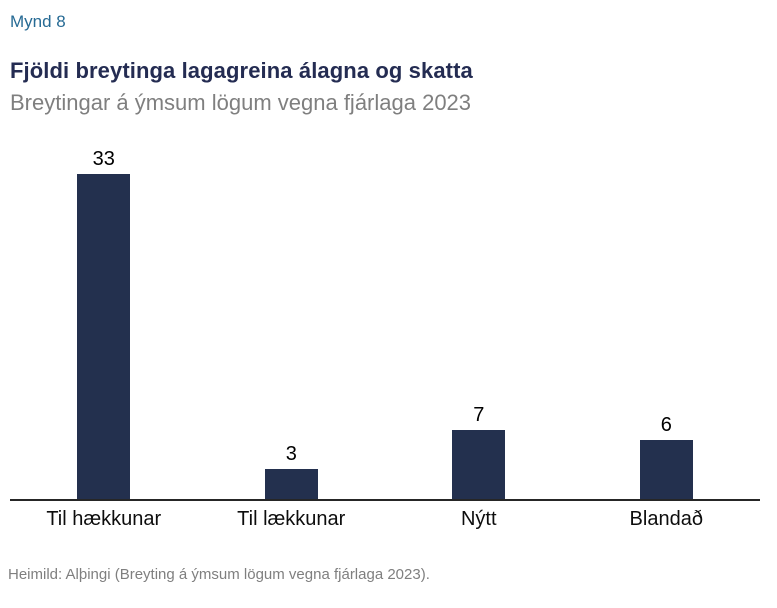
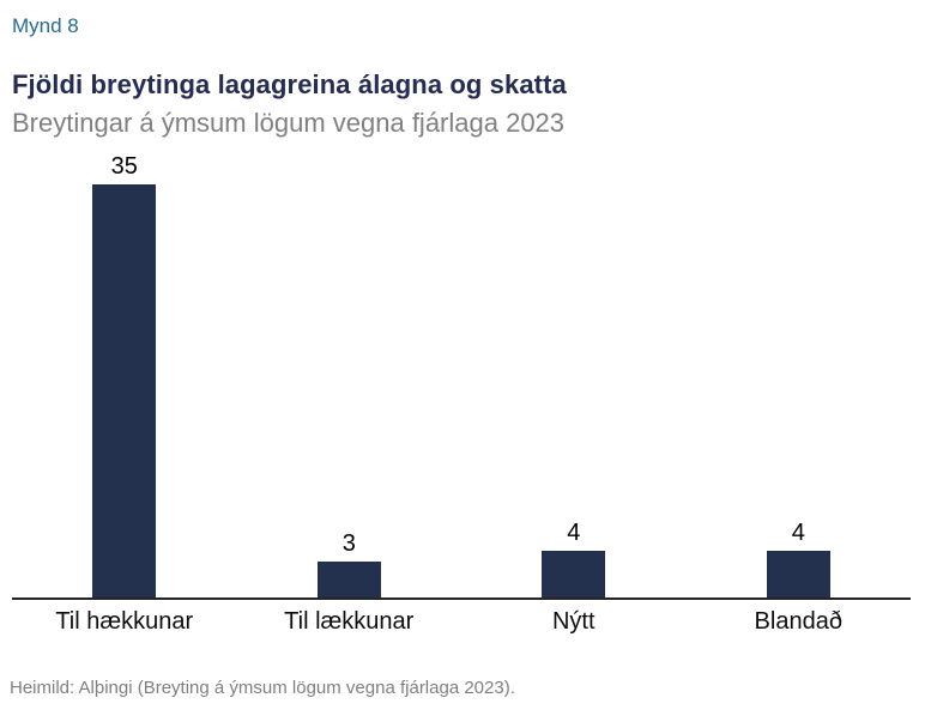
Til hækkunar: 33 -> 35
Nýtt: 7 -> 4
Blandað: 6 -> 4
